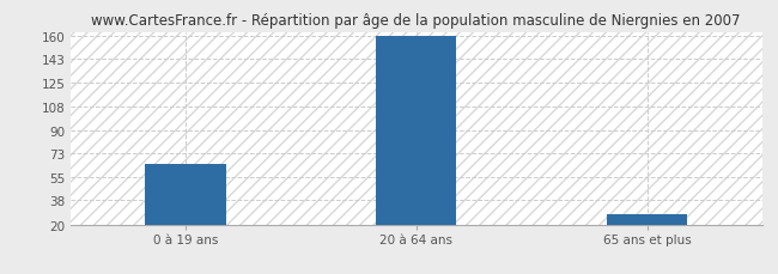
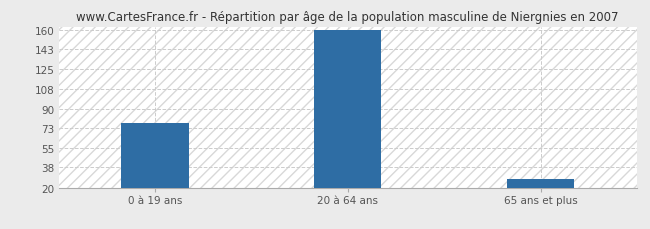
0 à 19 ans: 65 -> 77
